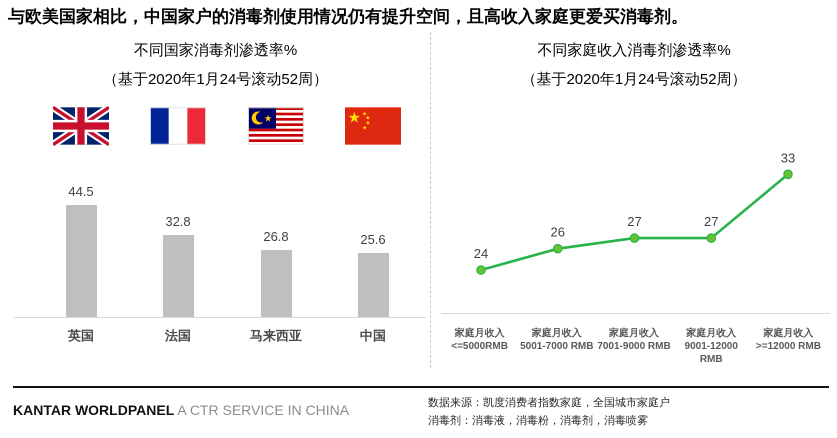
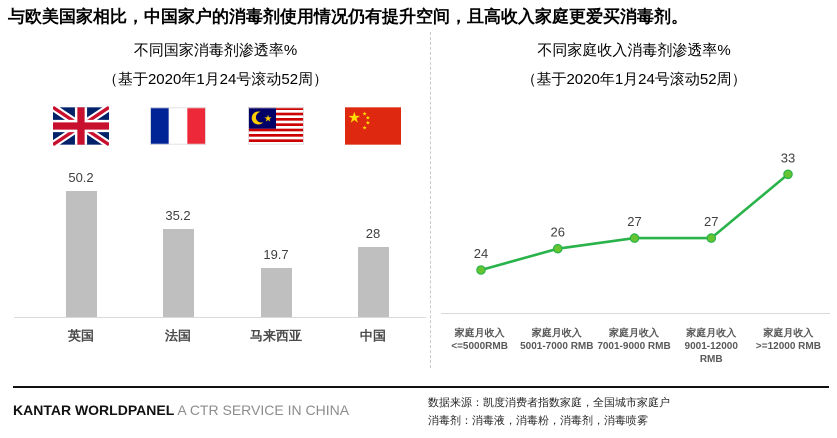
不同国家消毒剂渗透率%/英国: 44.5 -> 50.2
不同国家消毒剂渗透率%/法国: 32.8 -> 35.2
不同国家消毒剂渗透率%/马来西亚: 26.8 -> 19.7
不同国家消毒剂渗透率%/中国: 25.6 -> 28
